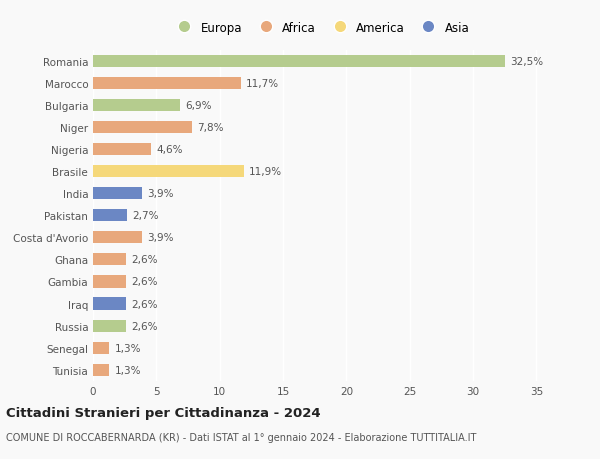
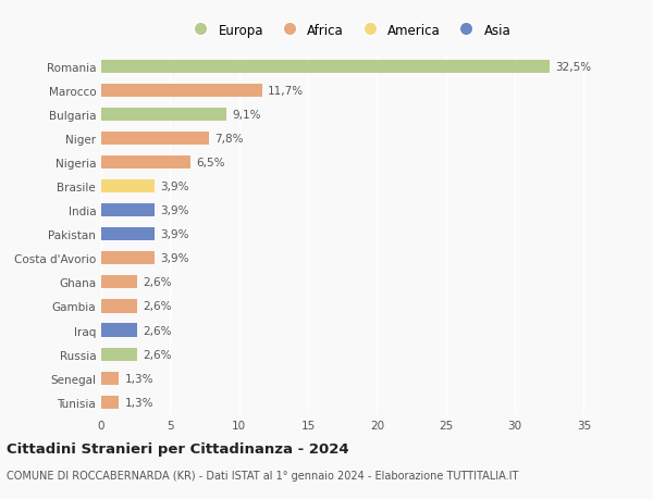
Bulgaria: 6,9% -> 9,1%
Nigeria: 4,6% -> 6,5%
Brasile: 11,9% -> 3,9%
Pakistan: 2,7% -> 3,9%
